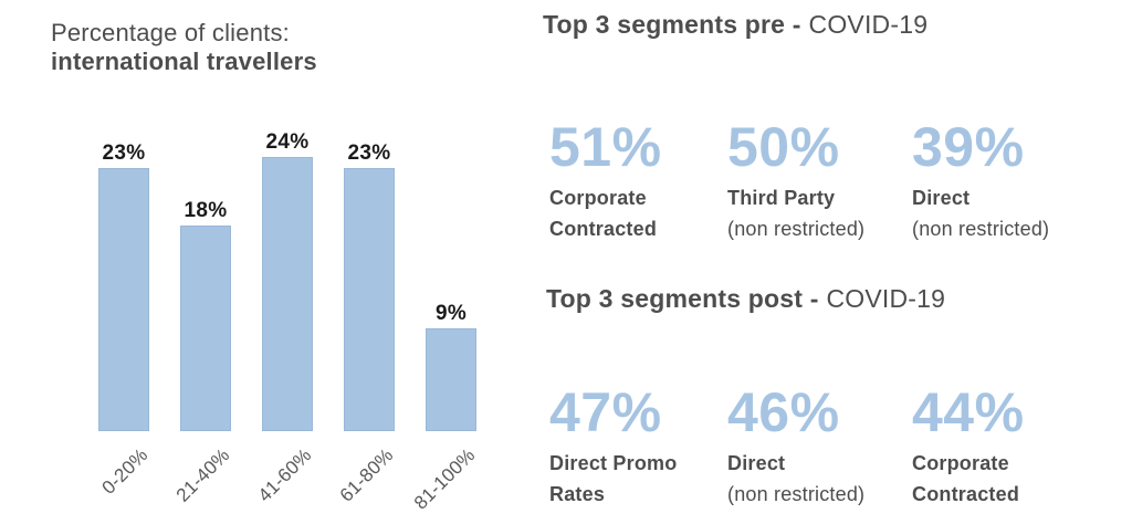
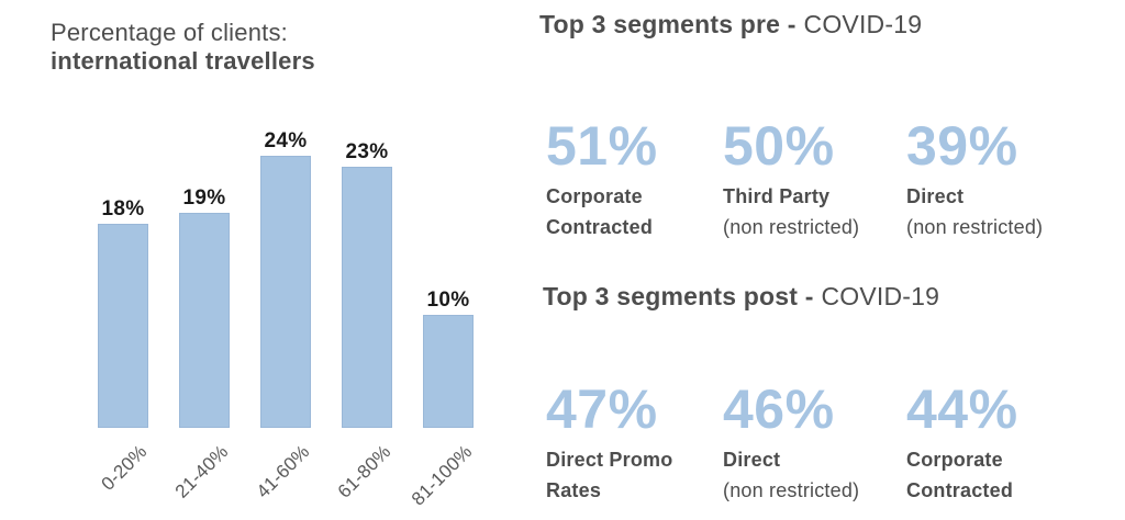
0-20%: 23% -> 18%
21-40%: 18% -> 19%
81-100%: 9% -> 10%
